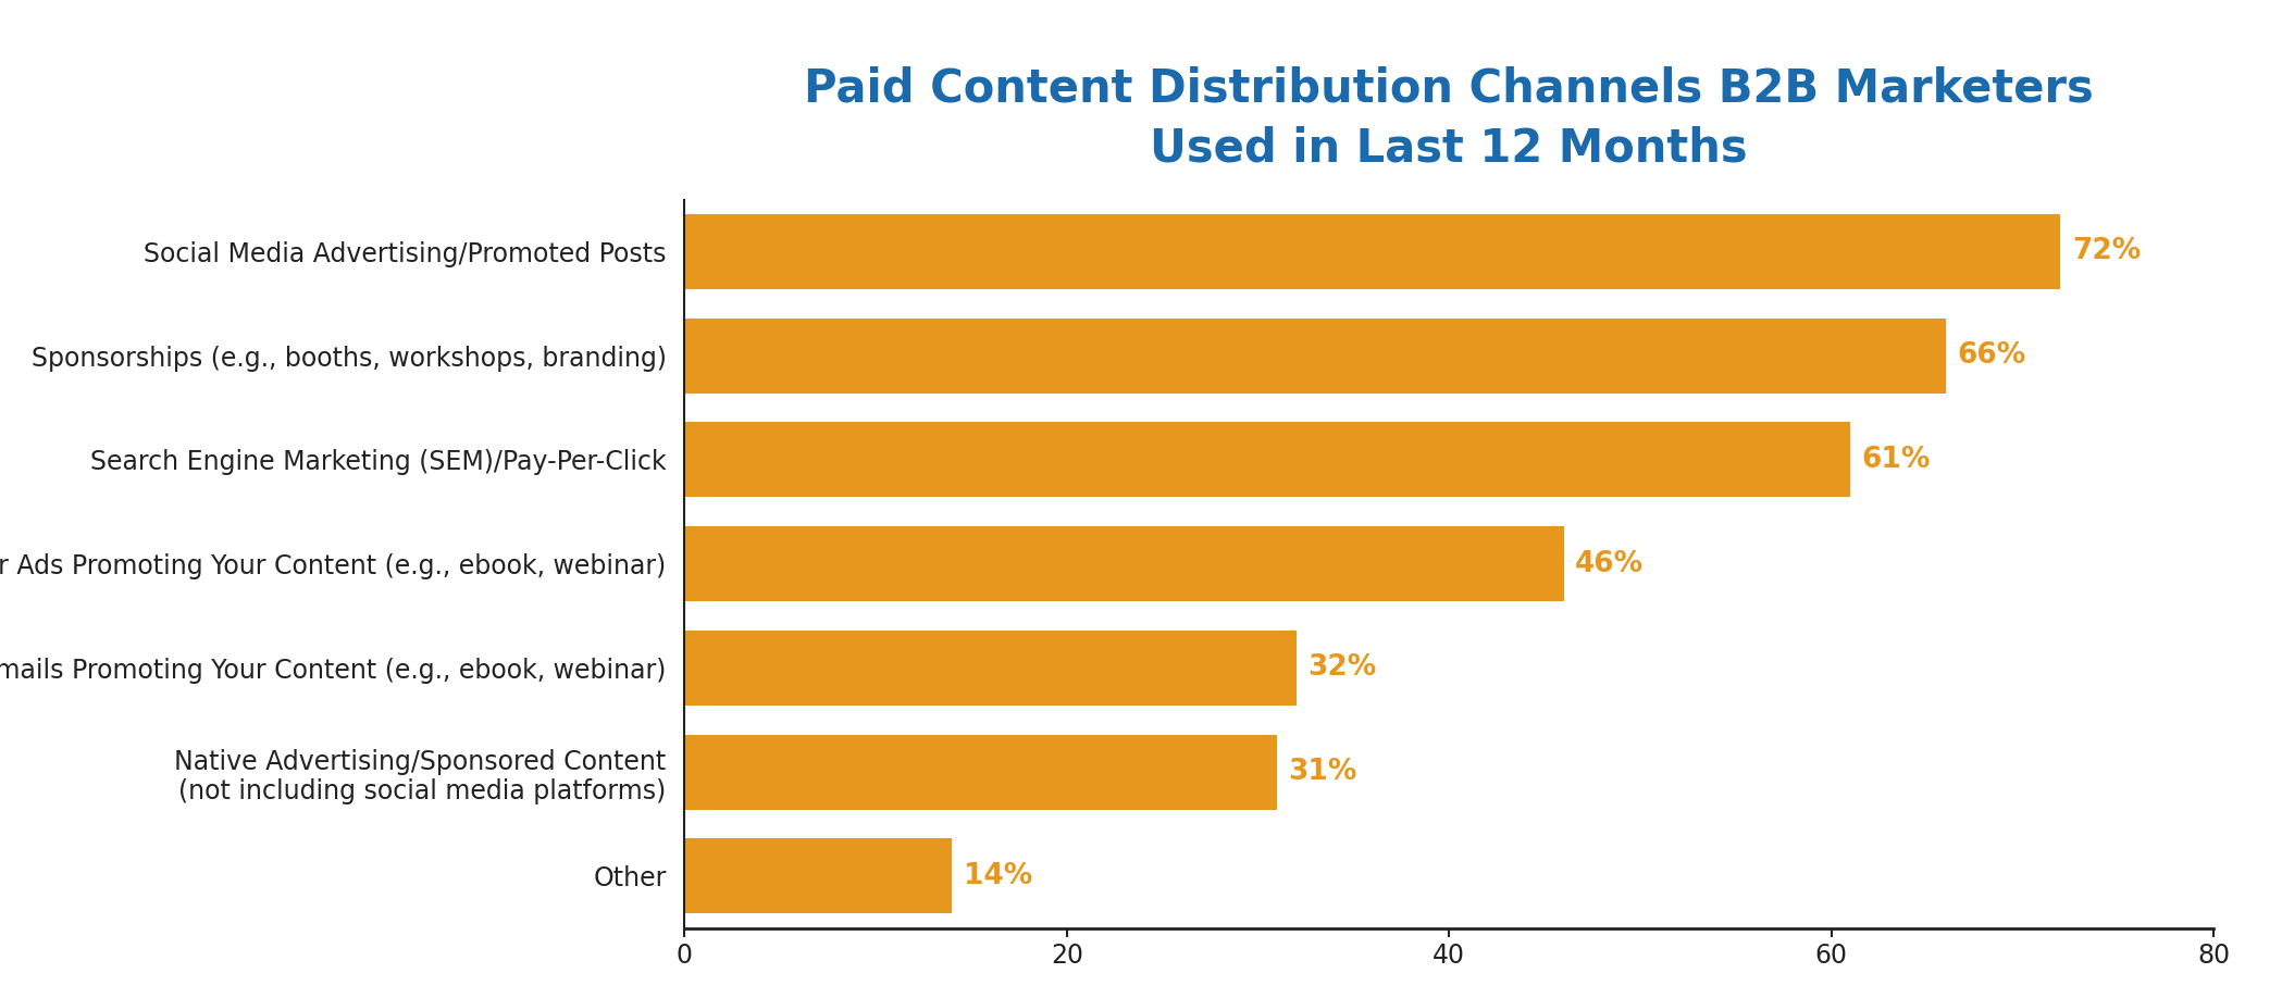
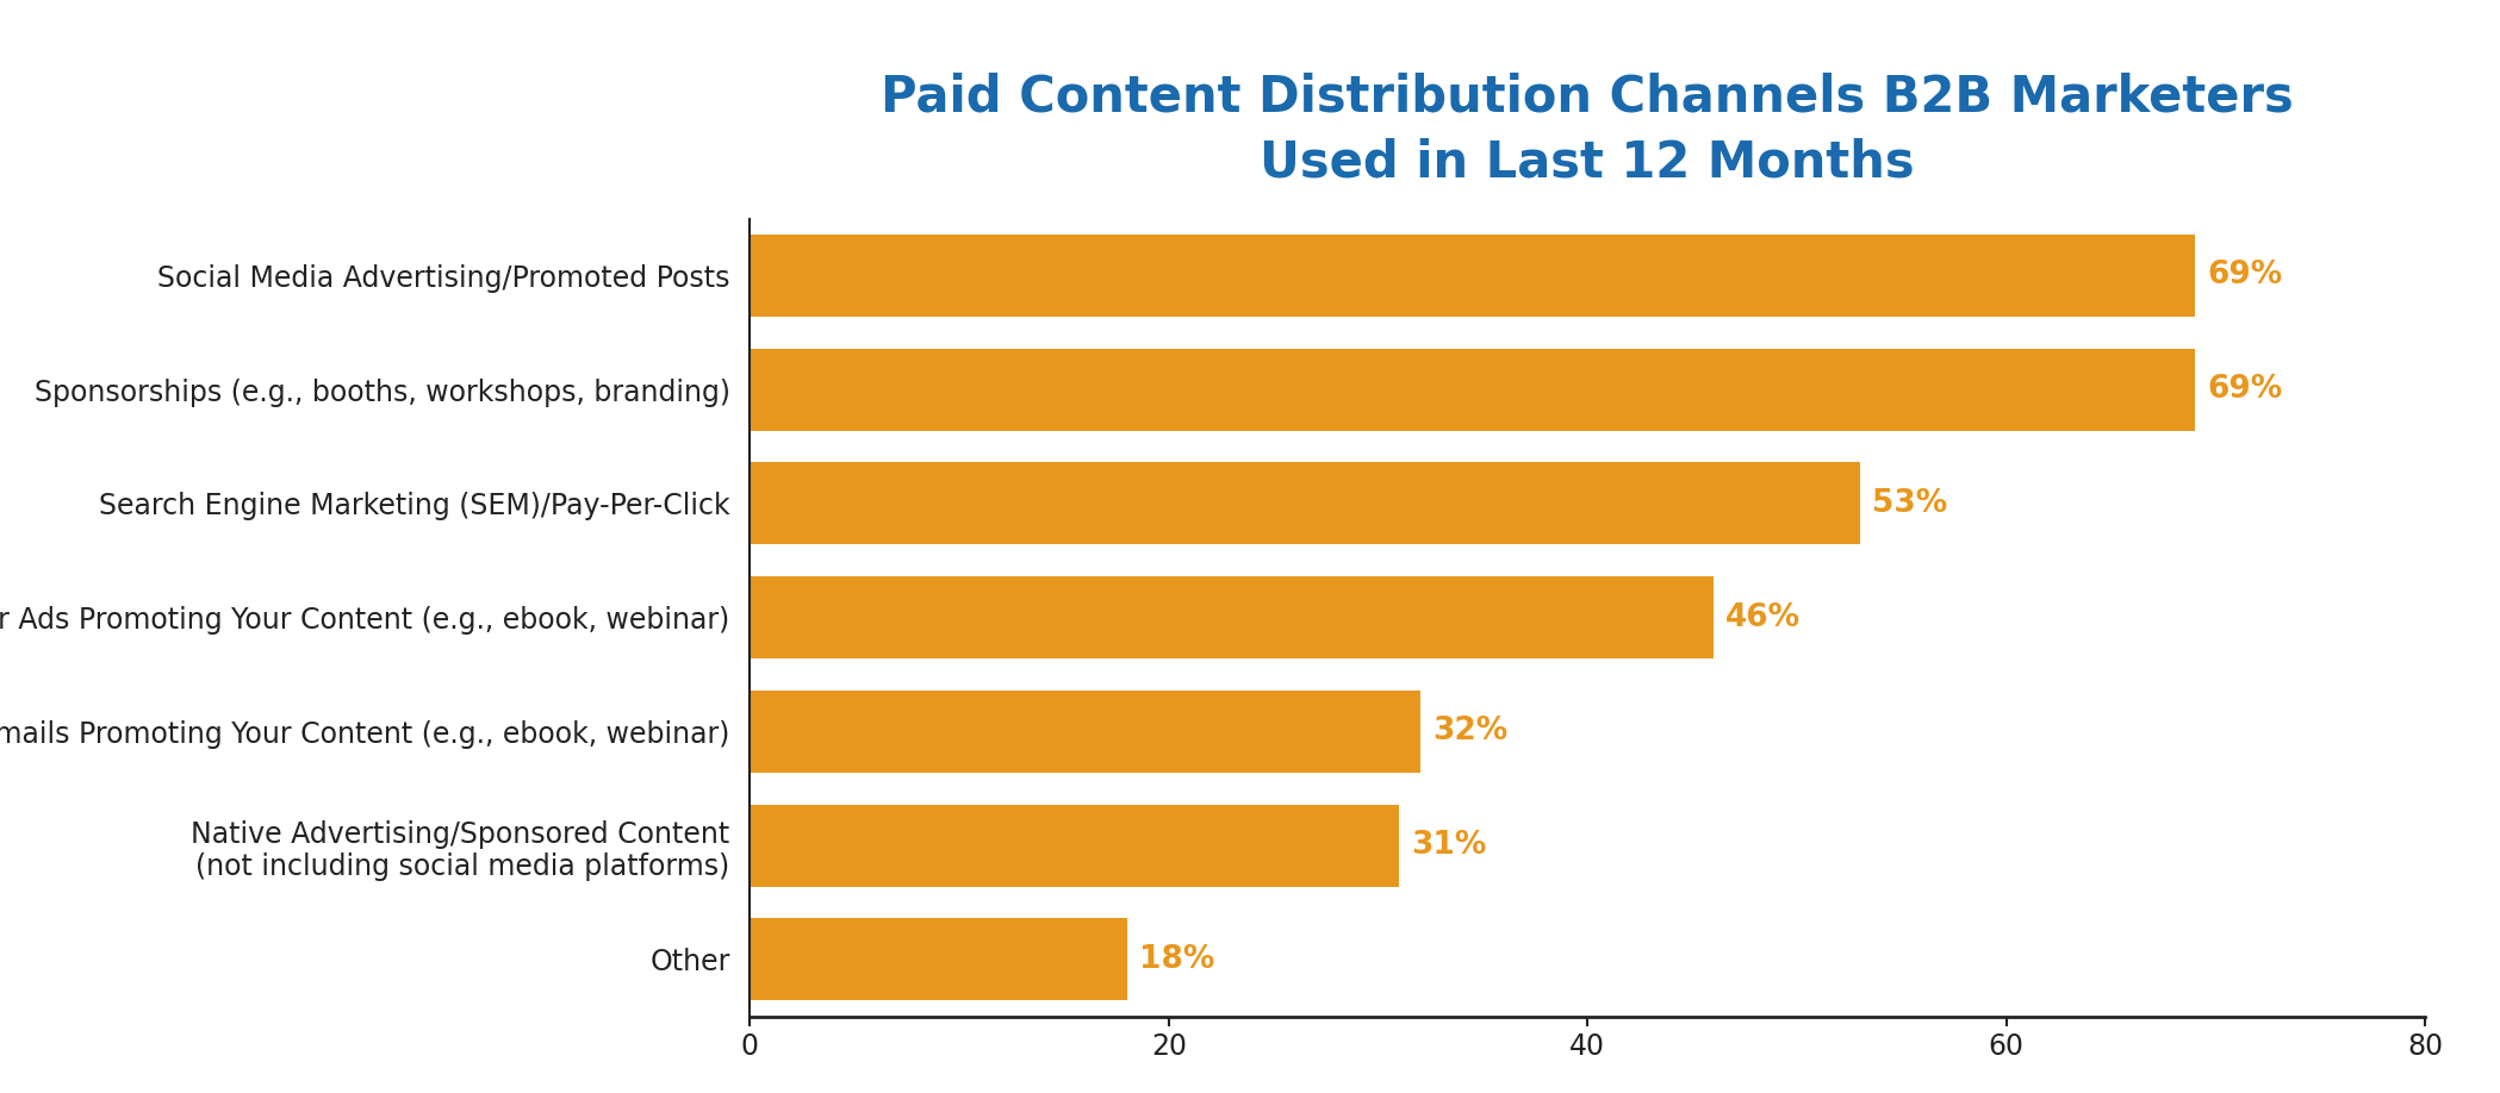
Social Media Advertising/Promoted Posts: 72% -> 69%
Sponsorships (e.g., booths, workshops, branding): 66% -> 69%
Search Engine Marketing (SEM)/Pay-Per-Click: 61% -> 53%
Other: 14% -> 18%
